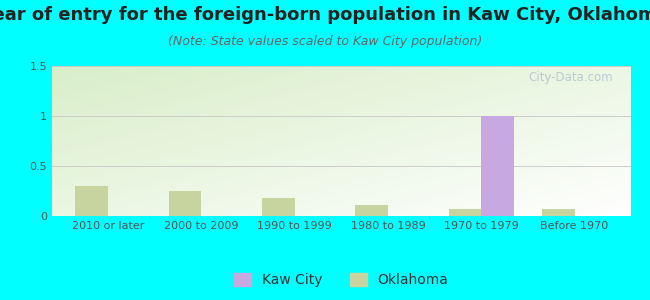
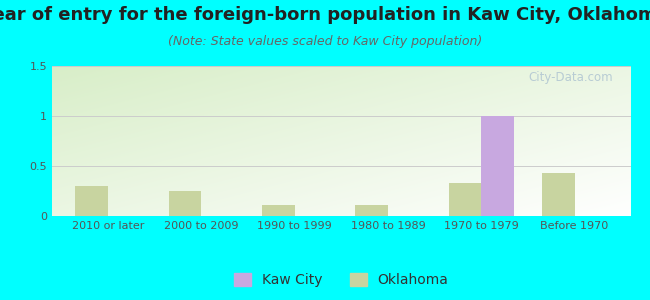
Oklahoma/1990 to 1999: 0.18 -> 0.11
Oklahoma/1970 to 1979: 0.07 -> 0.33
Oklahoma/Before 1970: 0.07 -> 0.43
